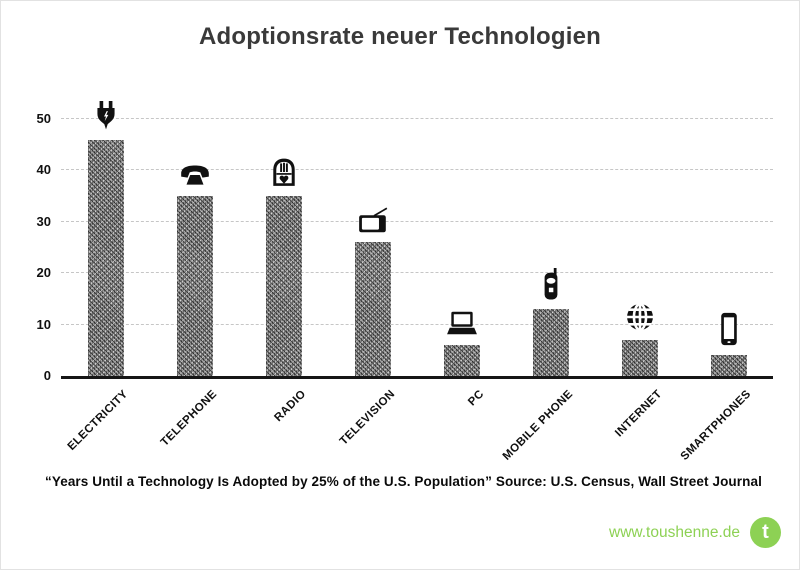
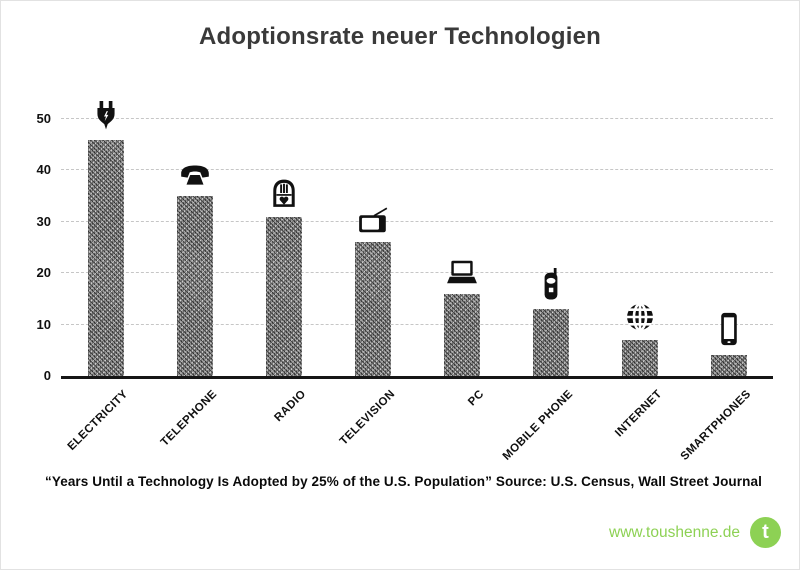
RADIO: 35 -> 31
PC: 6 -> 16
